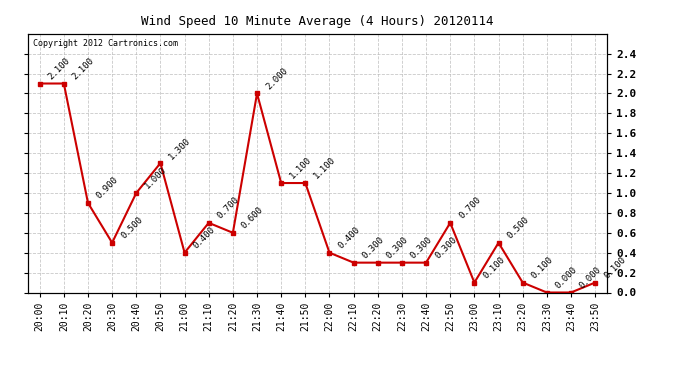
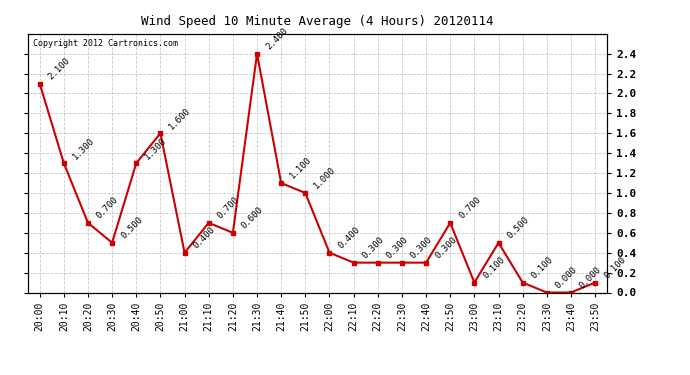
20:10: 2.100 -> 1.300
20:20: 0.900 -> 0.700
20:40: 1.000 -> 1.300
20:50: 1.300 -> 1.600
21:30: 2.000 -> 2.400
21:50: 1.100 -> 1.000
